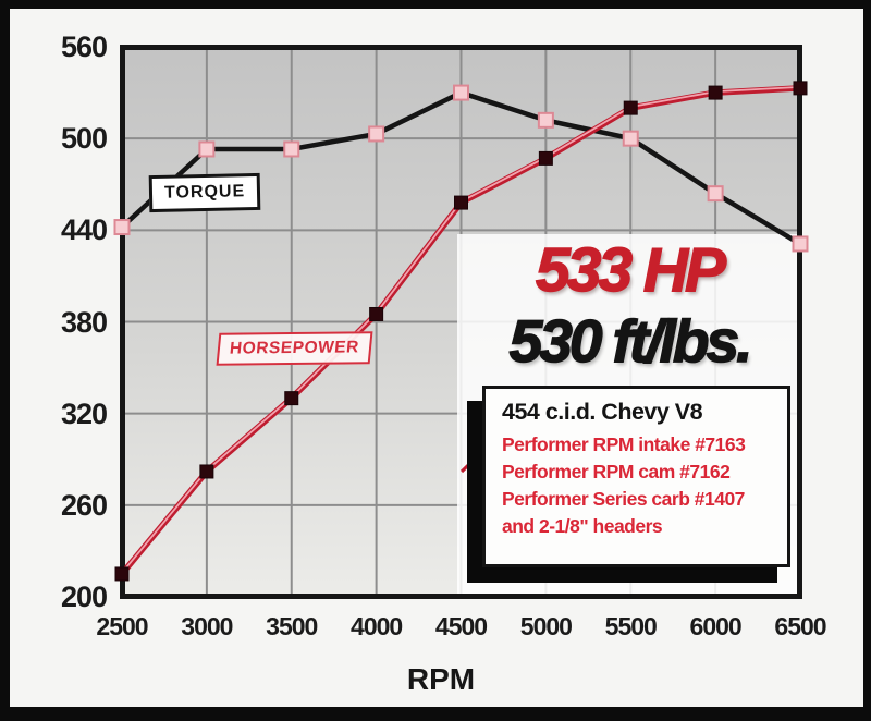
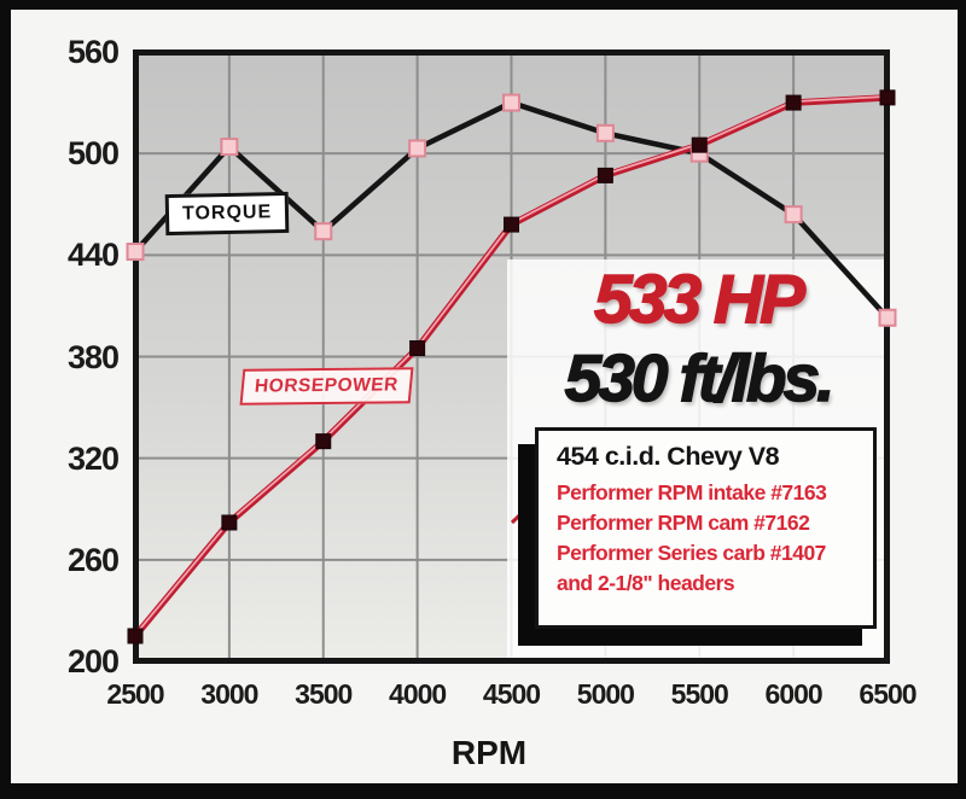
TORQUE/3000: 493 -> 504
TORQUE/3500: 493 -> 454
HORSEPOWER/5500: 520 -> 505
TORQUE/6500: 431 -> 403
